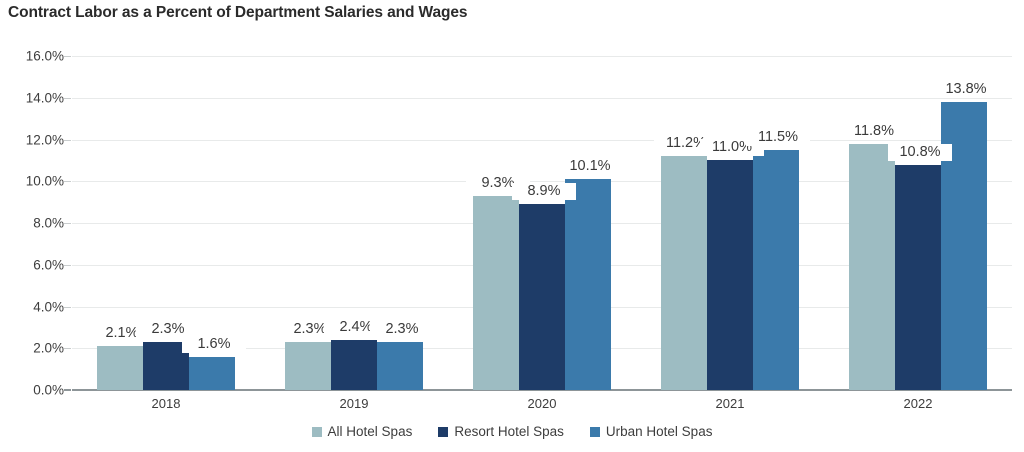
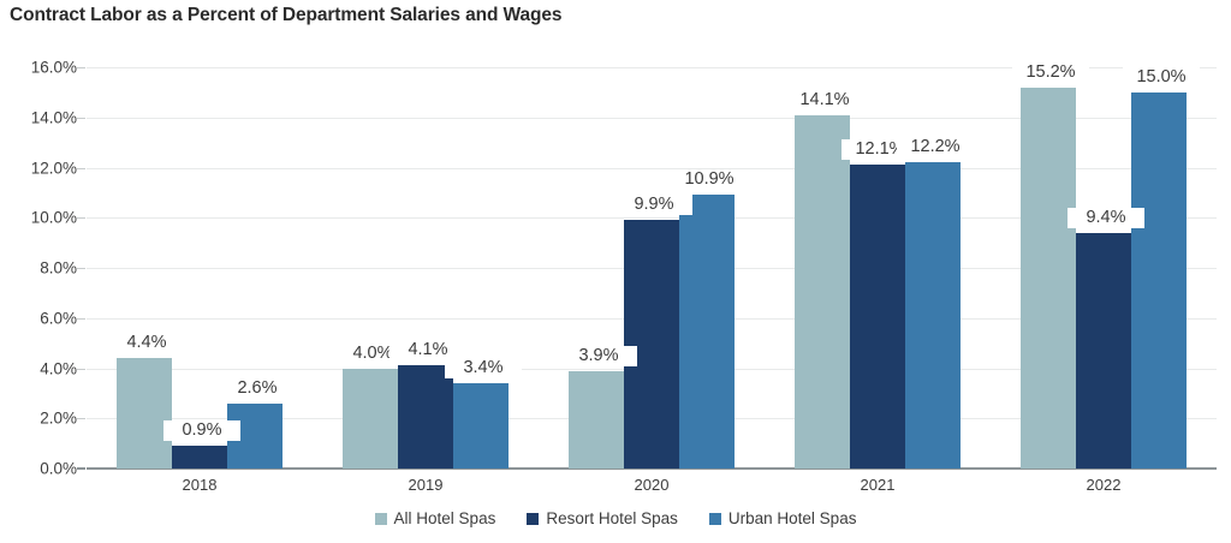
All Hotel Spas/2018: 2.1% -> 4.4%
Resort Hotel Spas/2018: 2.3% -> 0.9%
Urban Hotel Spas/2018: 1.6% -> 2.6%
All Hotel Spas/2019: 2.3% -> 4.0%
Resort Hotel Spas/2019: 2.4% -> 4.1%
Urban Hotel Spas/2019: 2.3% -> 3.4%
All Hotel Spas/2020: 9.3% -> 3.9%
Resort Hotel Spas/2020: 8.9% -> 9.9%
Urban Hotel Spas/2020: 10.1% -> 10.9%
All Hotel Spas/2021: 11.2% -> 14.1%
Resort Hotel Spas/2021: 11.0% -> 12.1%
Urban Hotel Spas/2021: 11.5% -> 12.2%
All Hotel Spas/2022: 11.8% -> 15.2%
Resort Hotel Spas/2022: 10.8% -> 9.4%
Urban Hotel Spas/2022: 13.8% -> 15.0%
